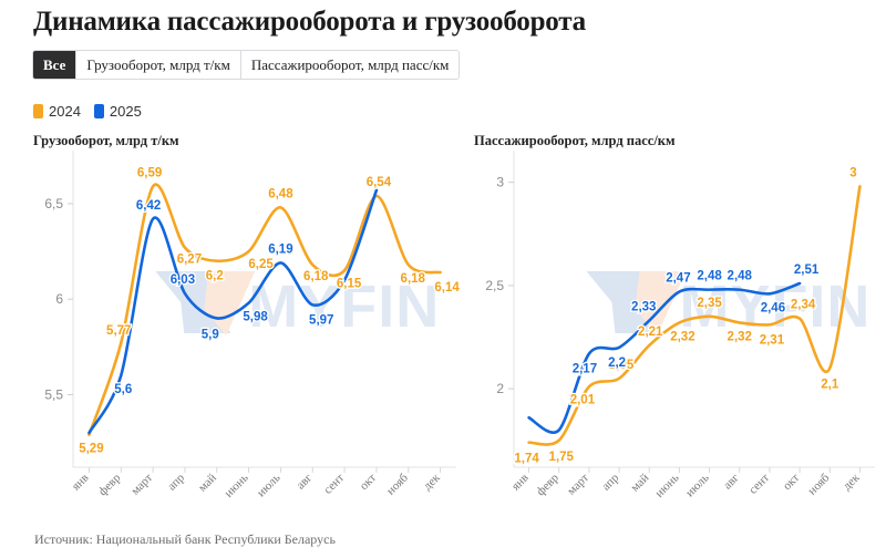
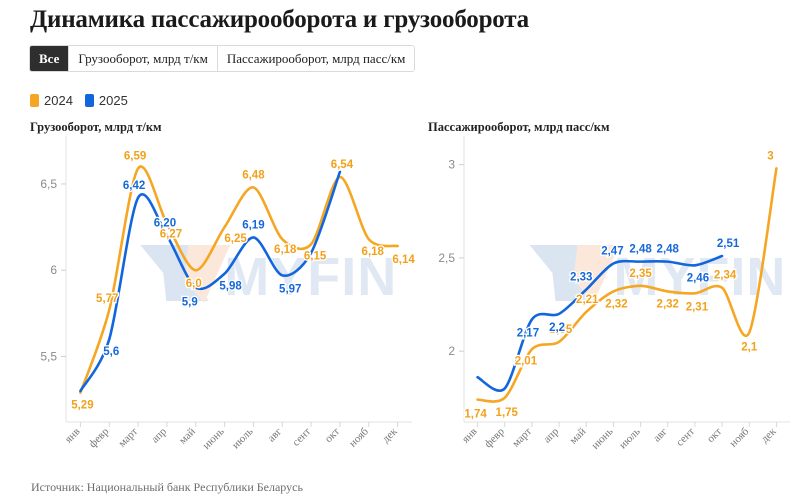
Грузооборот, млрд т/км/2025/апр: 6,03 -> 6,20
Грузооборот, млрд т/км/2024/май: 6,2 -> 6,0
